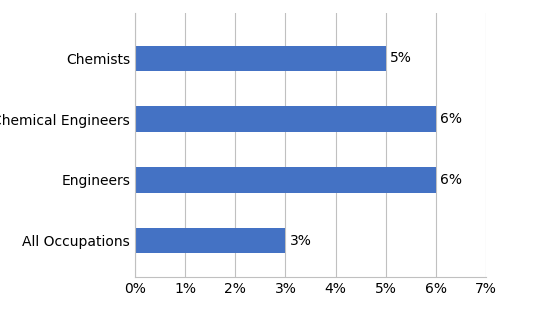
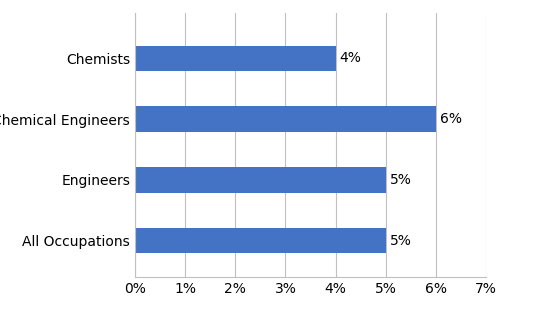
Chemists: 5% -> 4%
Engineers: 6% -> 5%
All Occupations: 3% -> 5%
